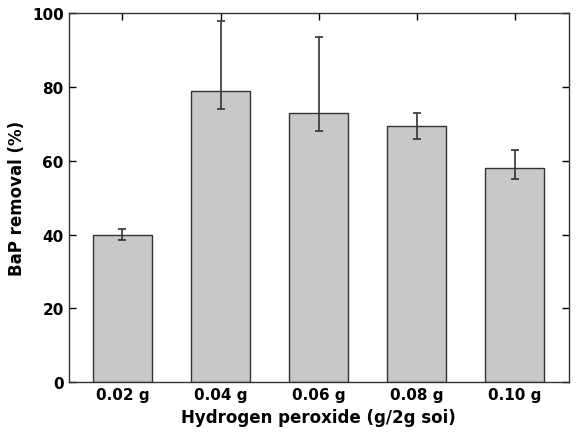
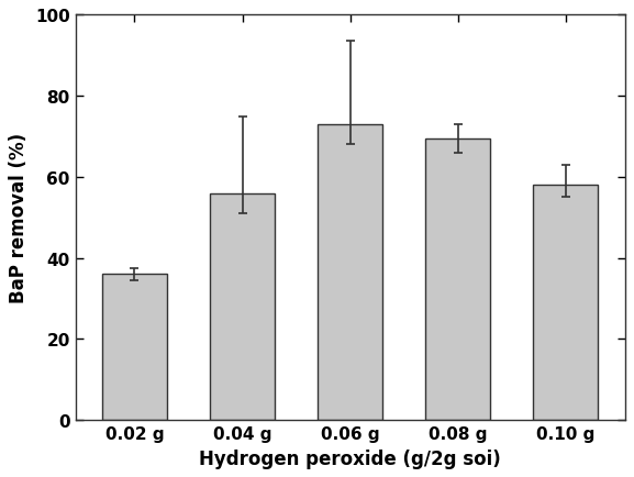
0.02 g: 40.0 -> 36.0
0.04 g: 79.0 -> 56.0
